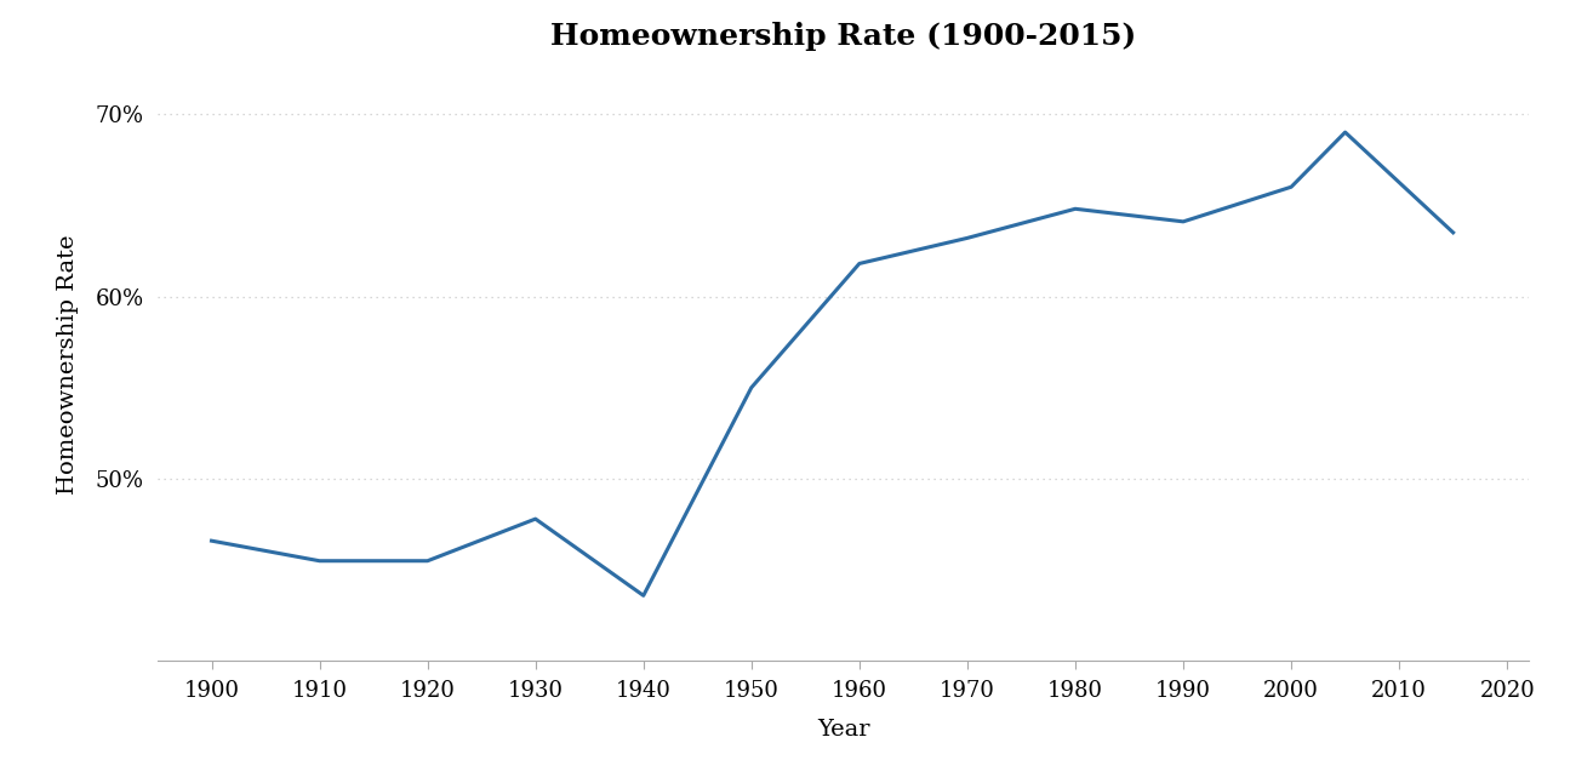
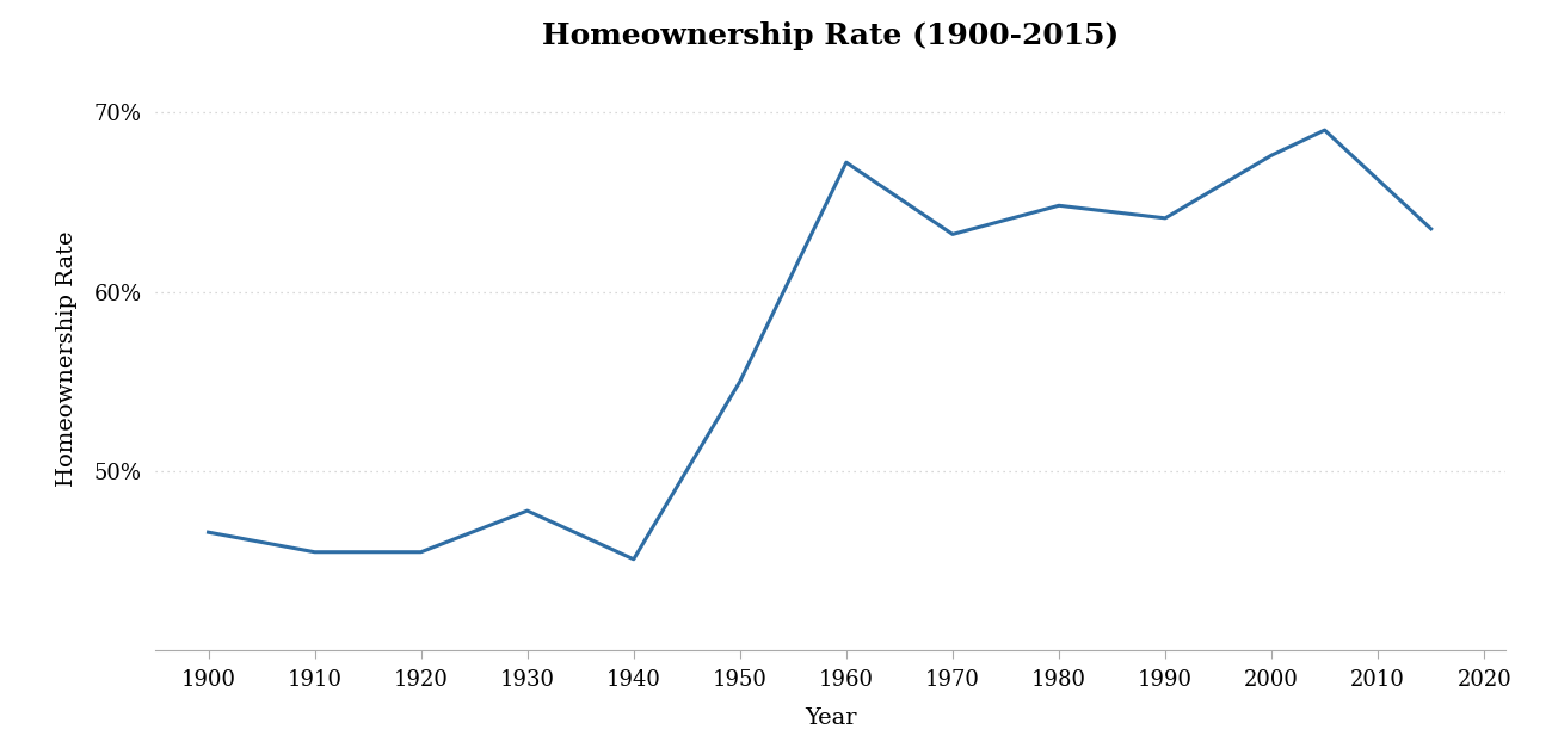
1940: 43.6% -> 45.1%
1960: 61.8% -> 67.2%
2000: 66.0% -> 67.6%
